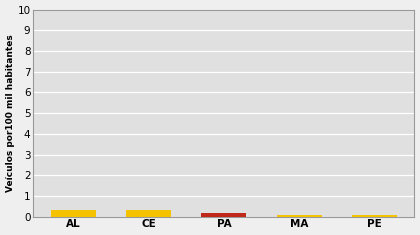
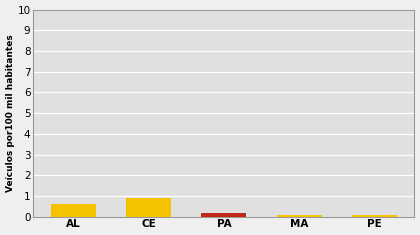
AL: 0.3 -> 0.6
CE: 0.3 -> 0.9
